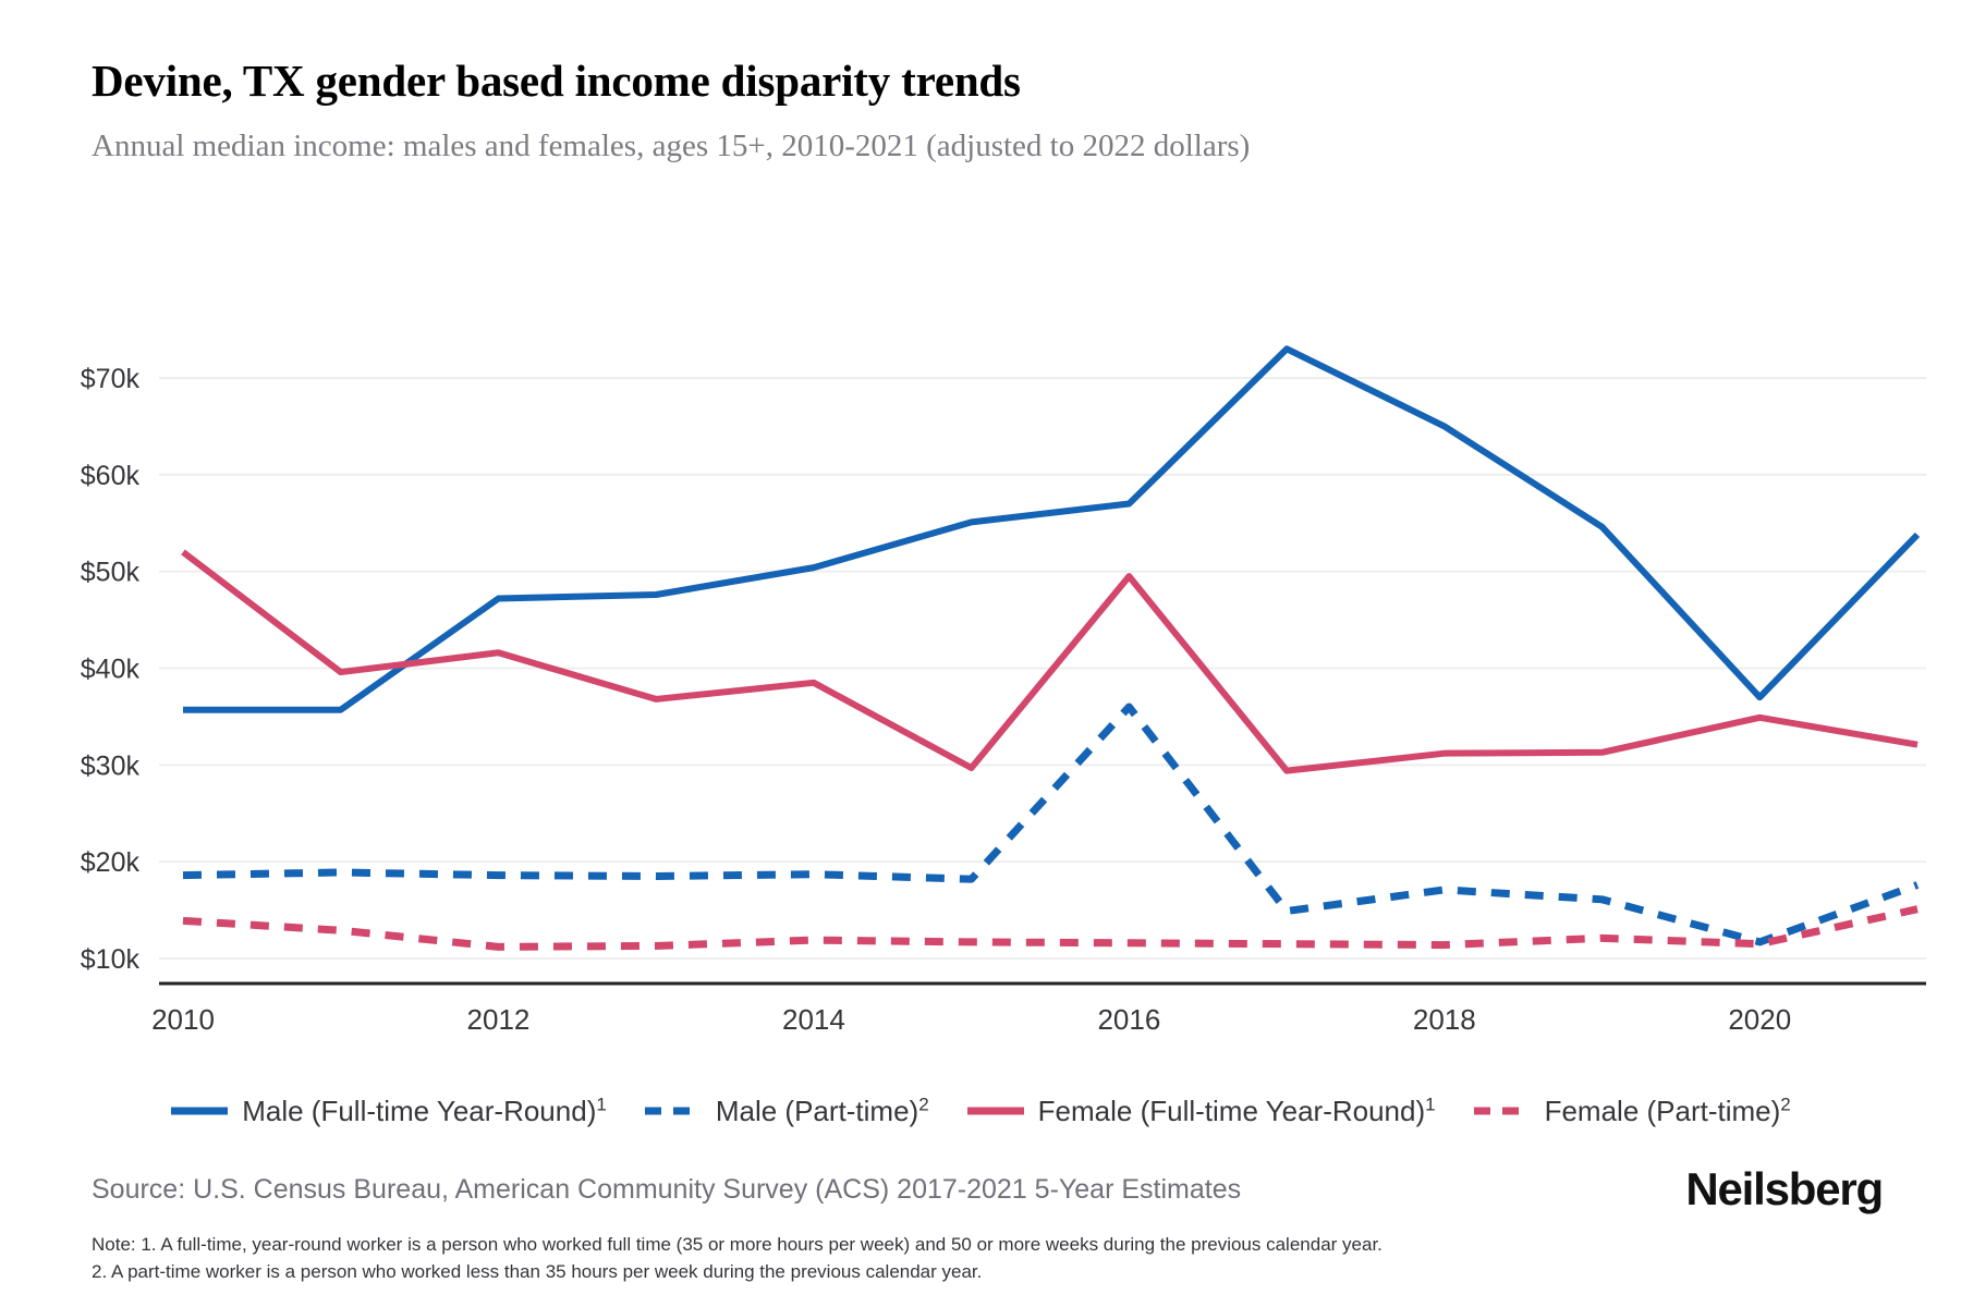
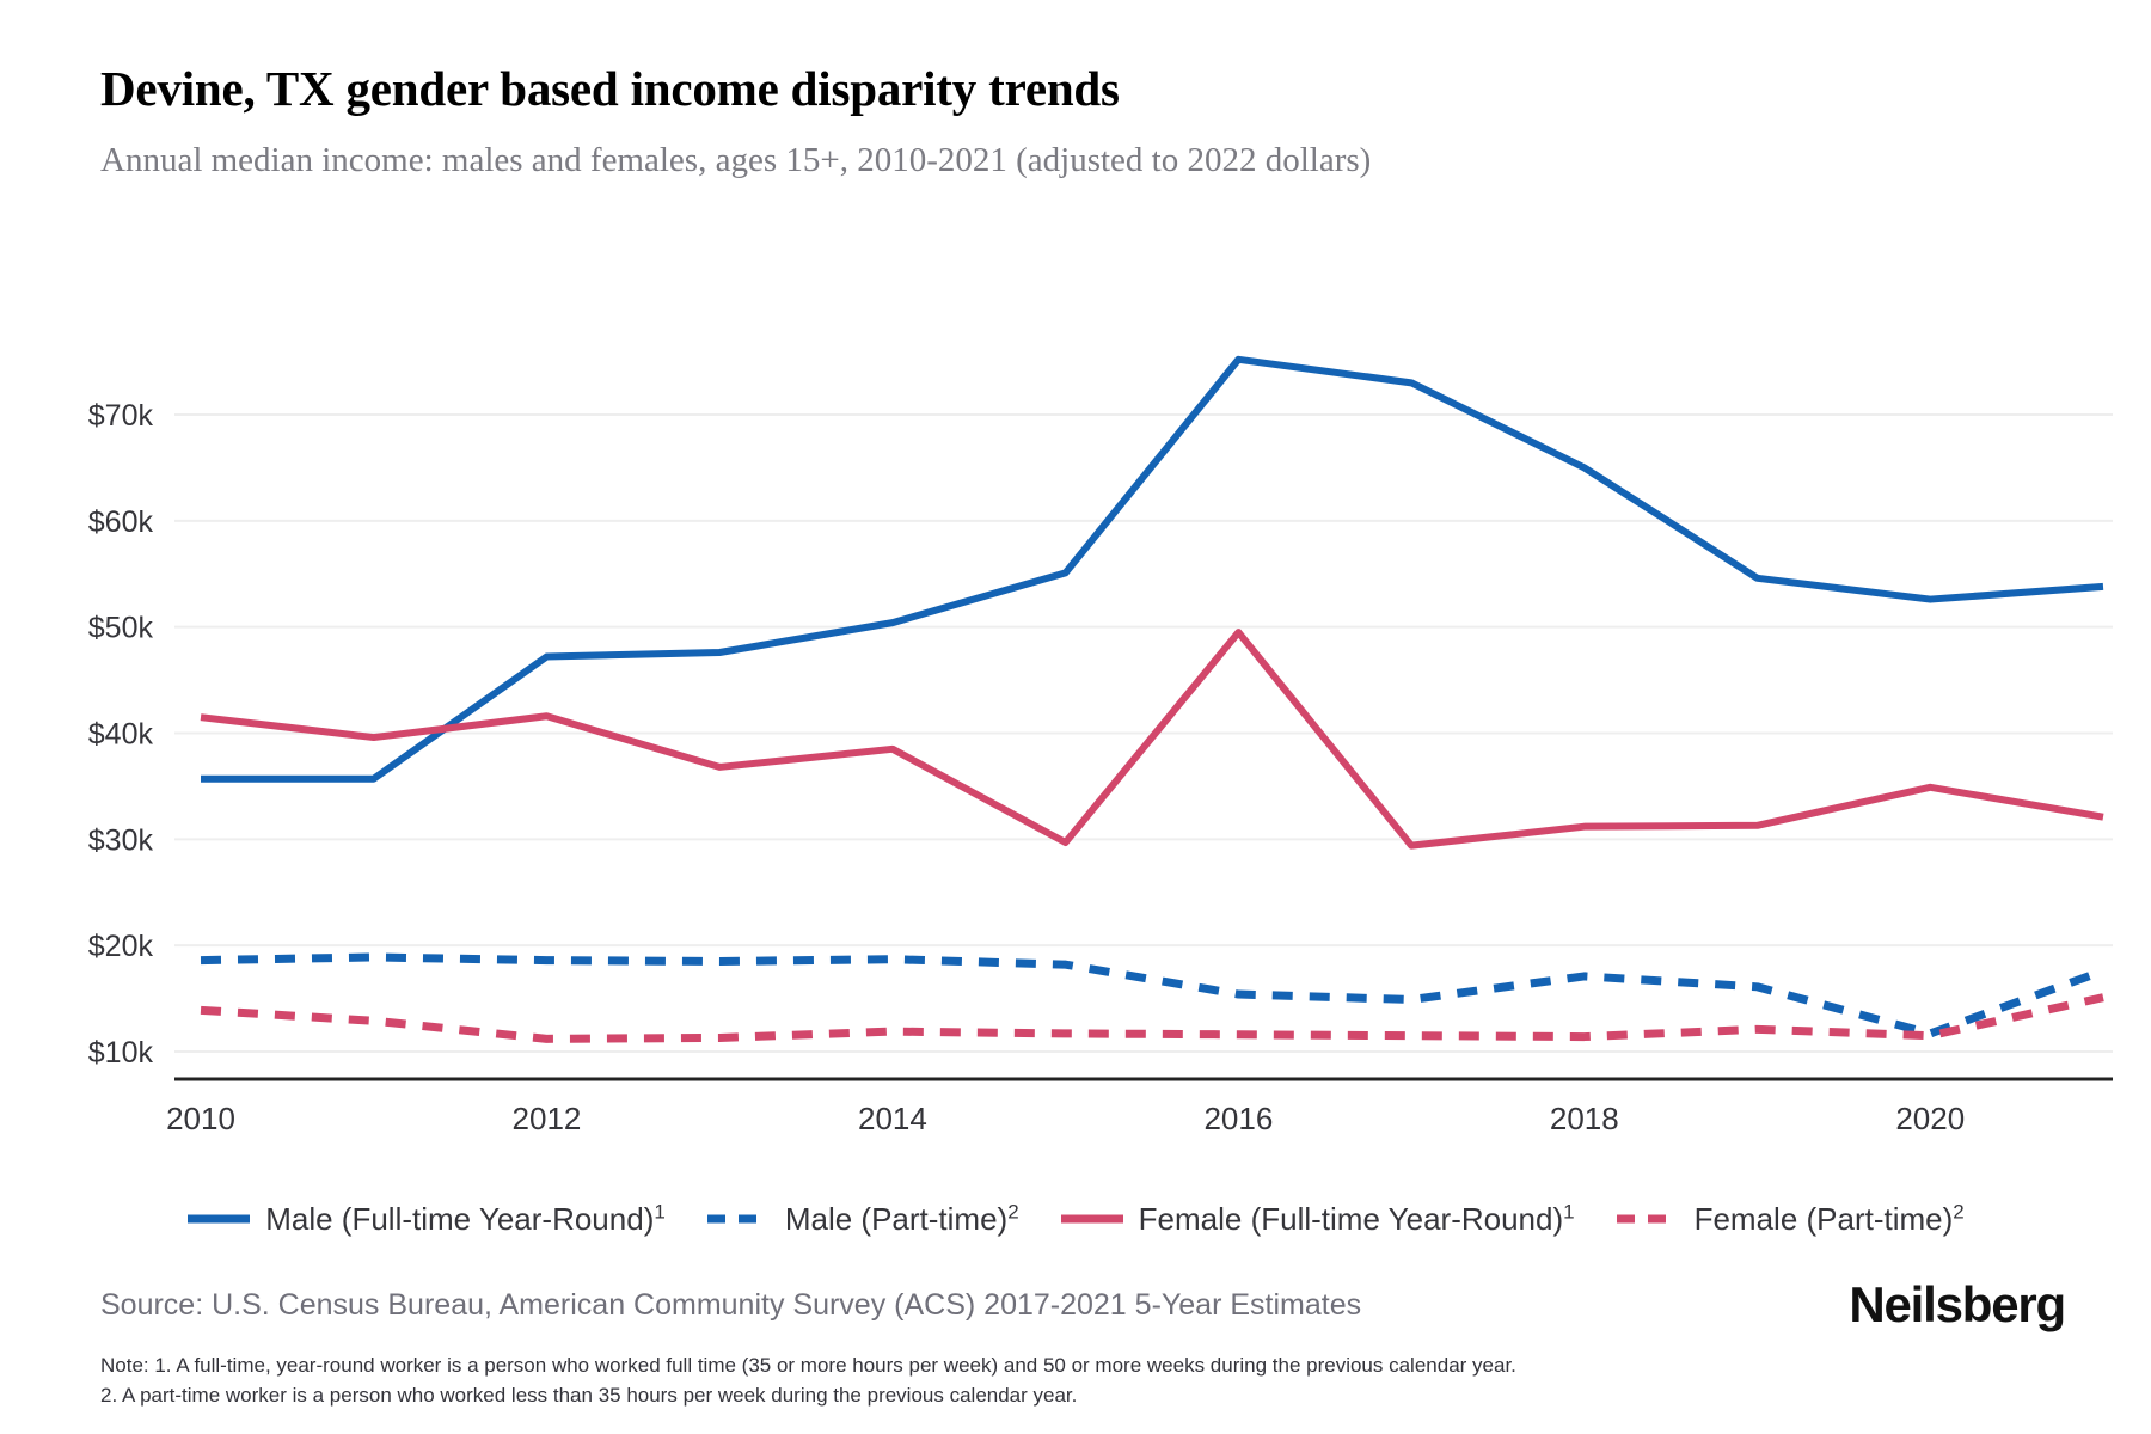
Female (Full-time Year-Round)/2010: $52k -> $42k
Male (Full-time Year-Round)/2016: $57k -> $75k
Male (Part-time)/2016: $36k -> $15k
Male (Full-time Year-Round)/2020: $37k -> $53k
